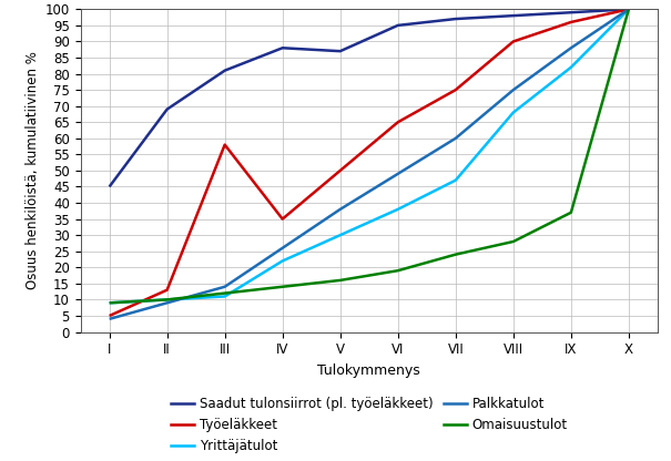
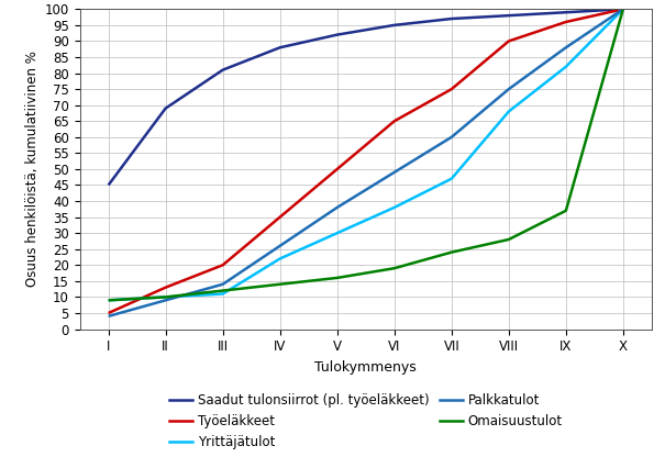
Työeläkkeet/III: 58 -> 20
Saadut tulonsiirrot (pl. työeläkkeet)/V: 87 -> 92
